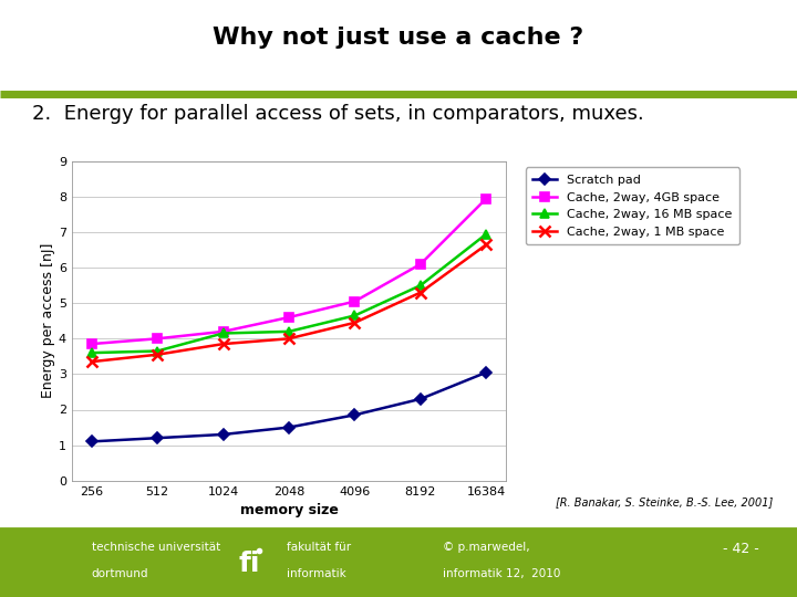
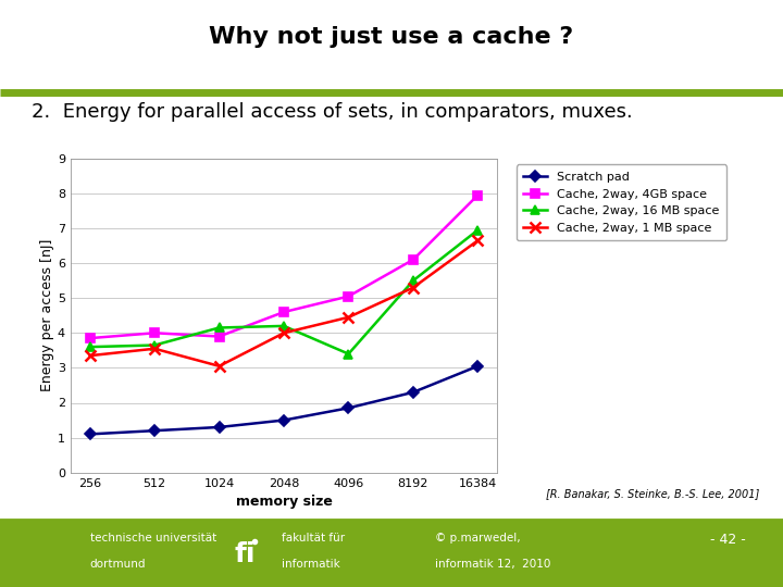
Cache, 2way, 4GB space/1024: 4.20 -> 3.90
Cache, 2way, 1 MB space/1024: 3.85 -> 3.05
Cache, 2way, 16 MB space/4096: 4.65 -> 3.40
